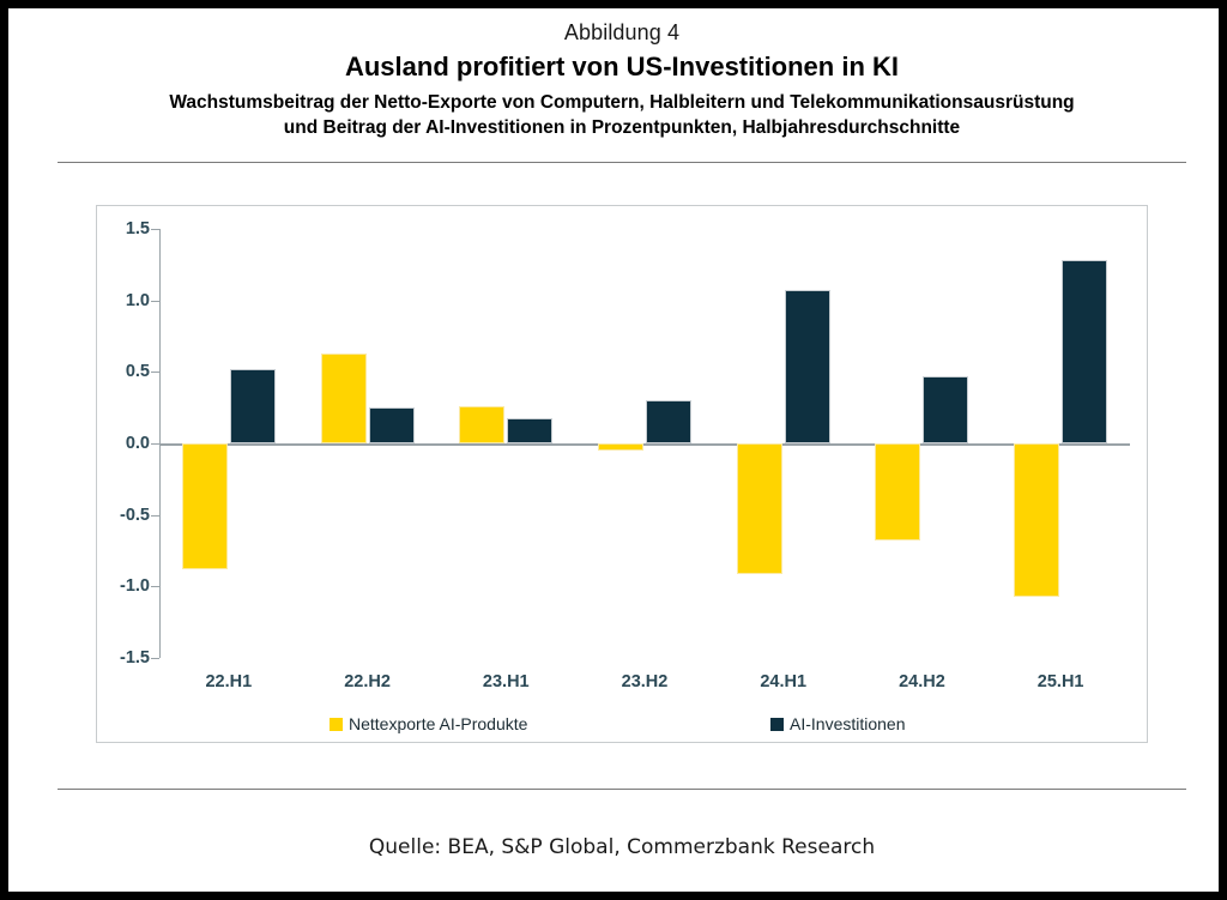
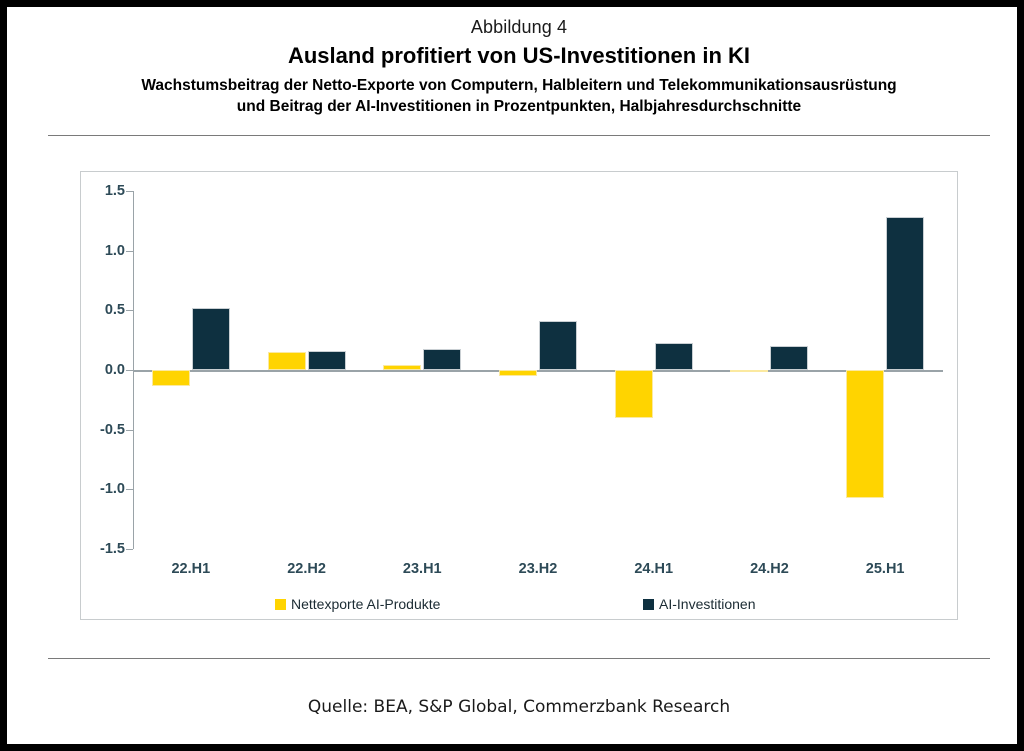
Nettexporte AI-Produkte/22.H1: -0.88 -> -0.13
Nettexporte AI-Produkte/22.H2: 0.63 -> 0.15
AI-Investitionen/22.H2: 0.25 -> 0.16
Nettexporte AI-Produkte/23.H1: 0.26 -> 0.04
AI-Investitionen/23.H2: 0.30 -> 0.41
Nettexporte AI-Produkte/24.H1: -0.91 -> -0.40
AI-Investitionen/24.H1: 1.07 -> 0.23
Nettexporte AI-Produkte/24.H2: -0.68 -> -0.02
AI-Investitionen/24.H2: 0.47 -> 0.20
